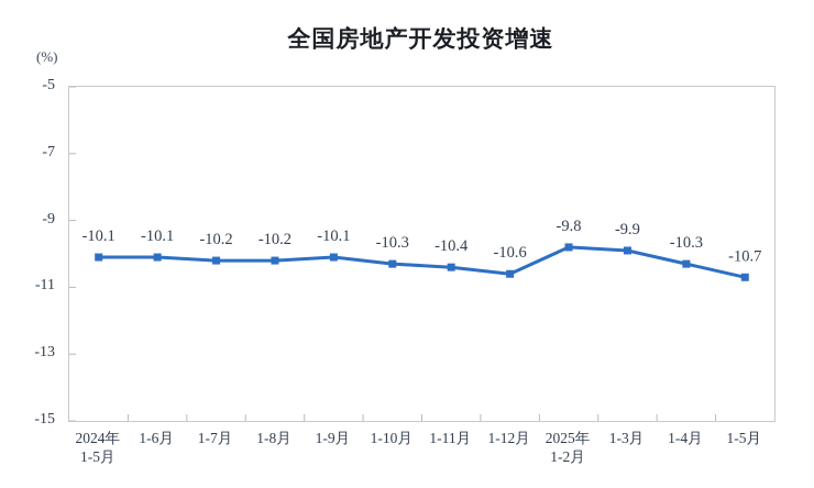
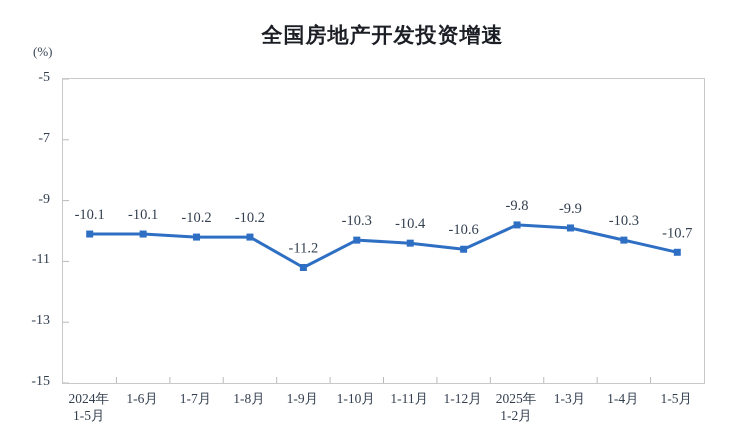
1-9月: -10.1 -> -11.2
